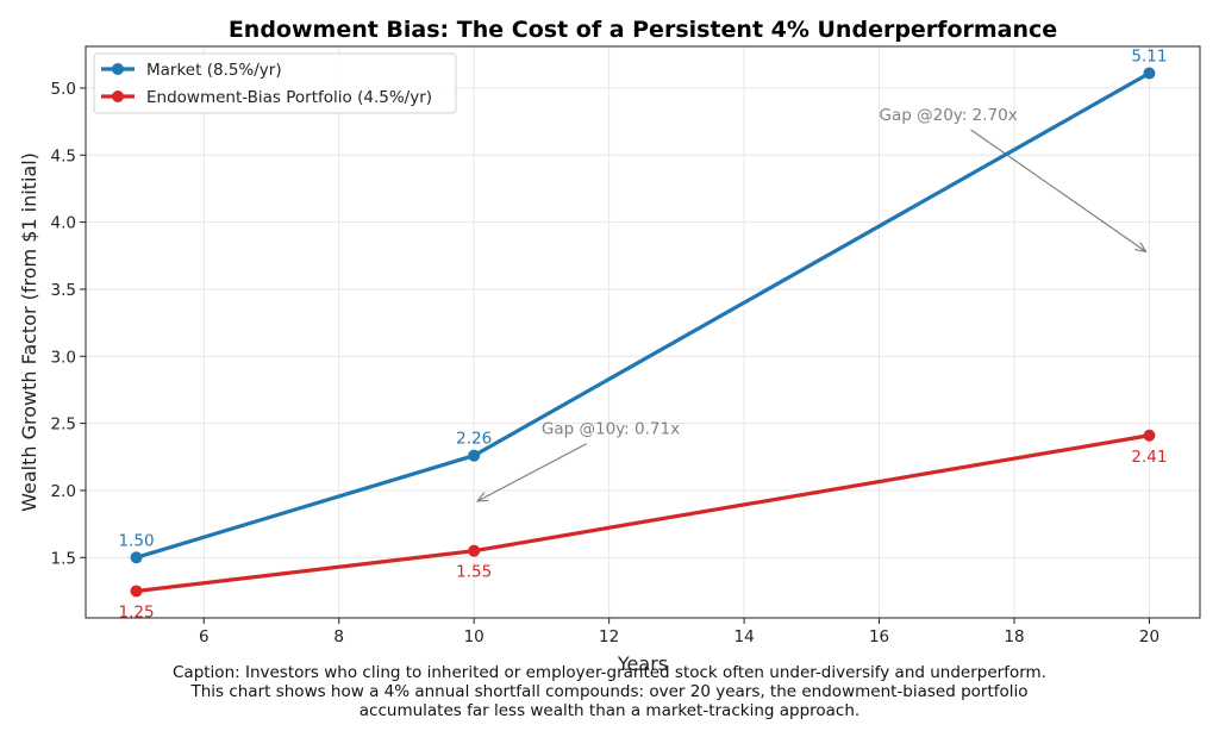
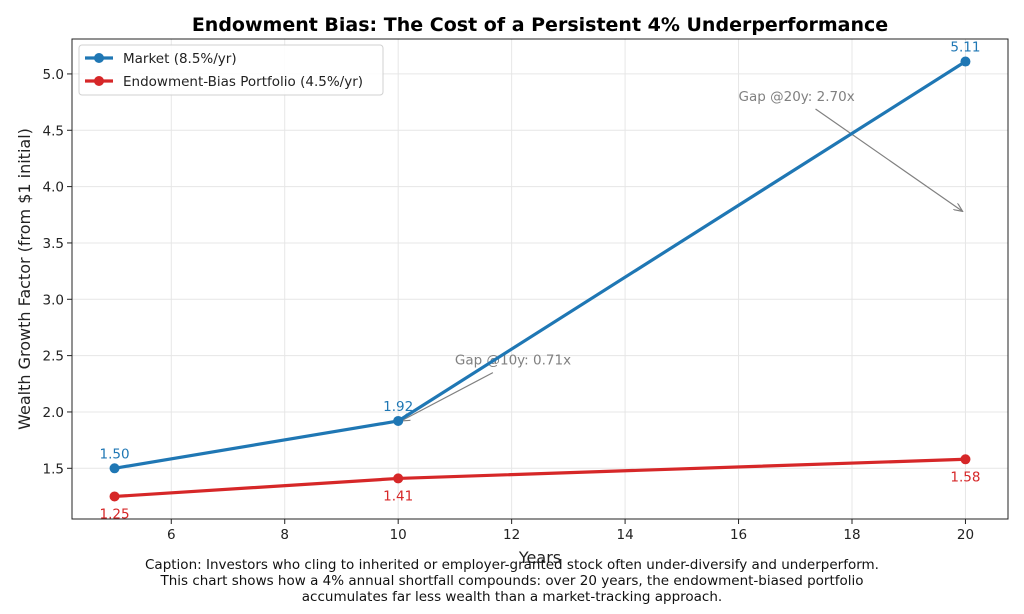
Market (8.5%/yr)/10: 2.26 -> 1.92
Endowment-Bias Portfolio (4.5%/yr)/10: 1.55 -> 1.41
Endowment-Bias Portfolio (4.5%/yr)/20: 2.41 -> 1.58
